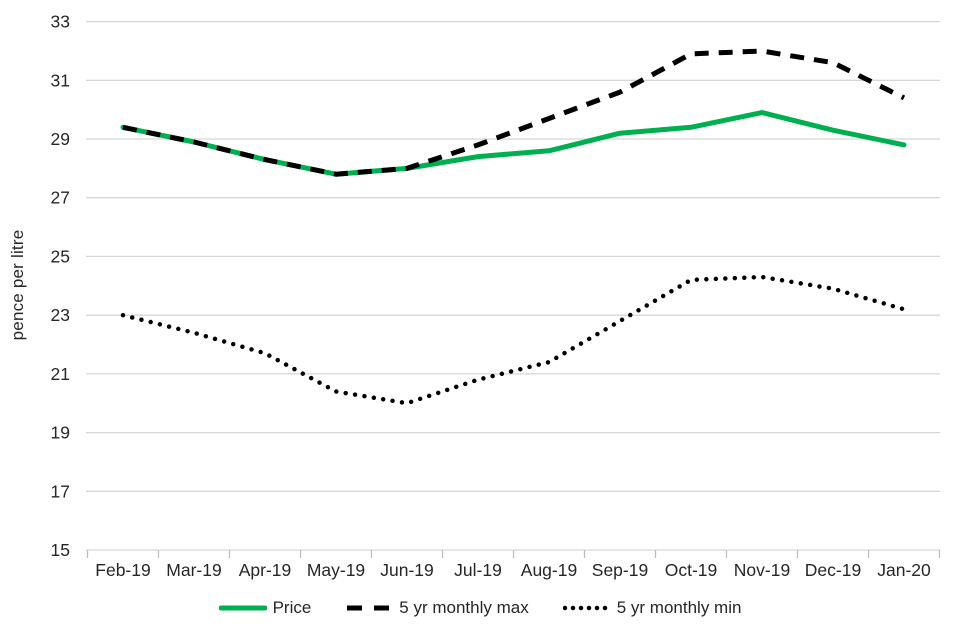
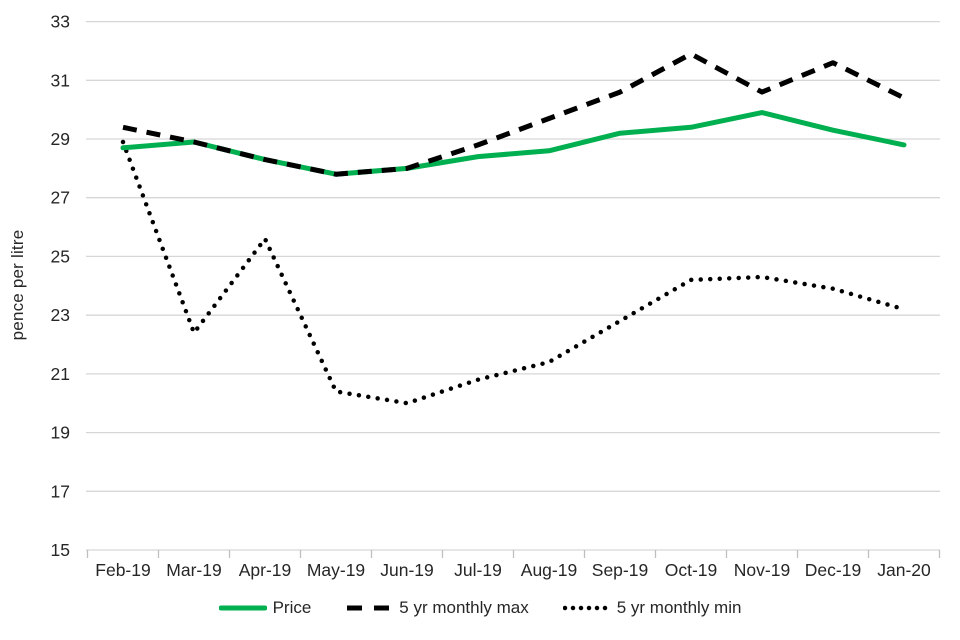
Price/Feb-19: 29.4 -> 28.7
5 yr monthly min/Feb-19: 23.0 -> 28.9
5 yr monthly min/Apr-19: 21.7 -> 25.6
5 yr monthly max/Nov-19: 32.0 -> 30.6
